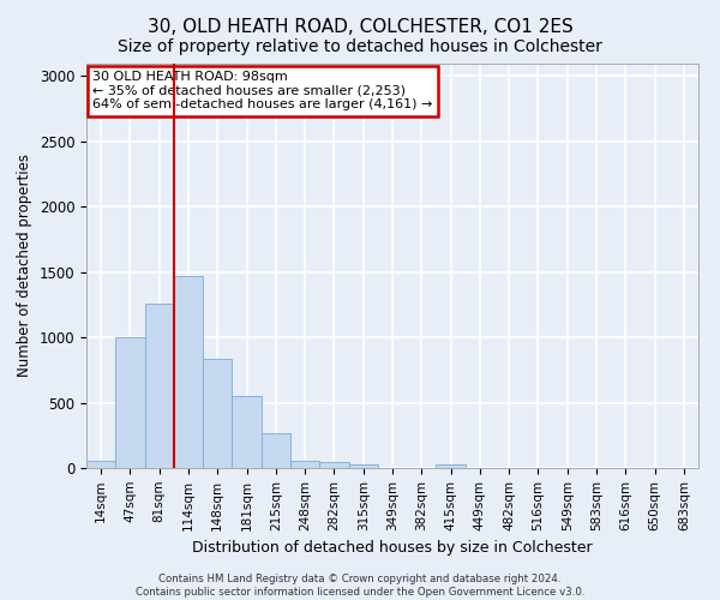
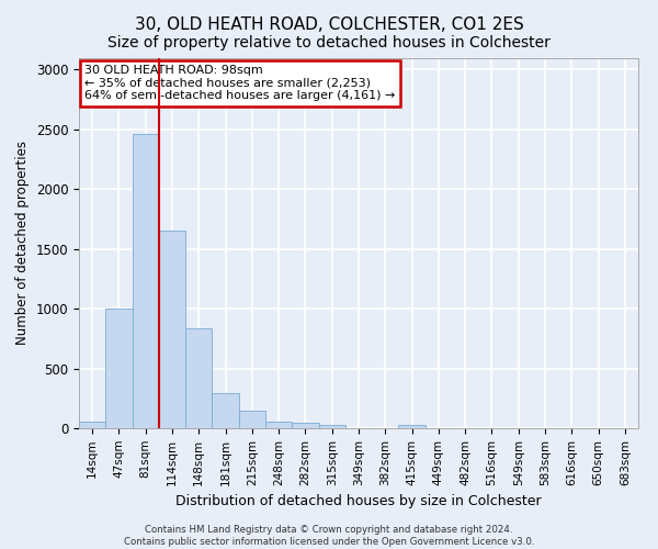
81sqm: 1260 -> 2460
114sqm: 1470 -> 1650
181sqm: 550 -> 290
215sqm: 270 -> 140
